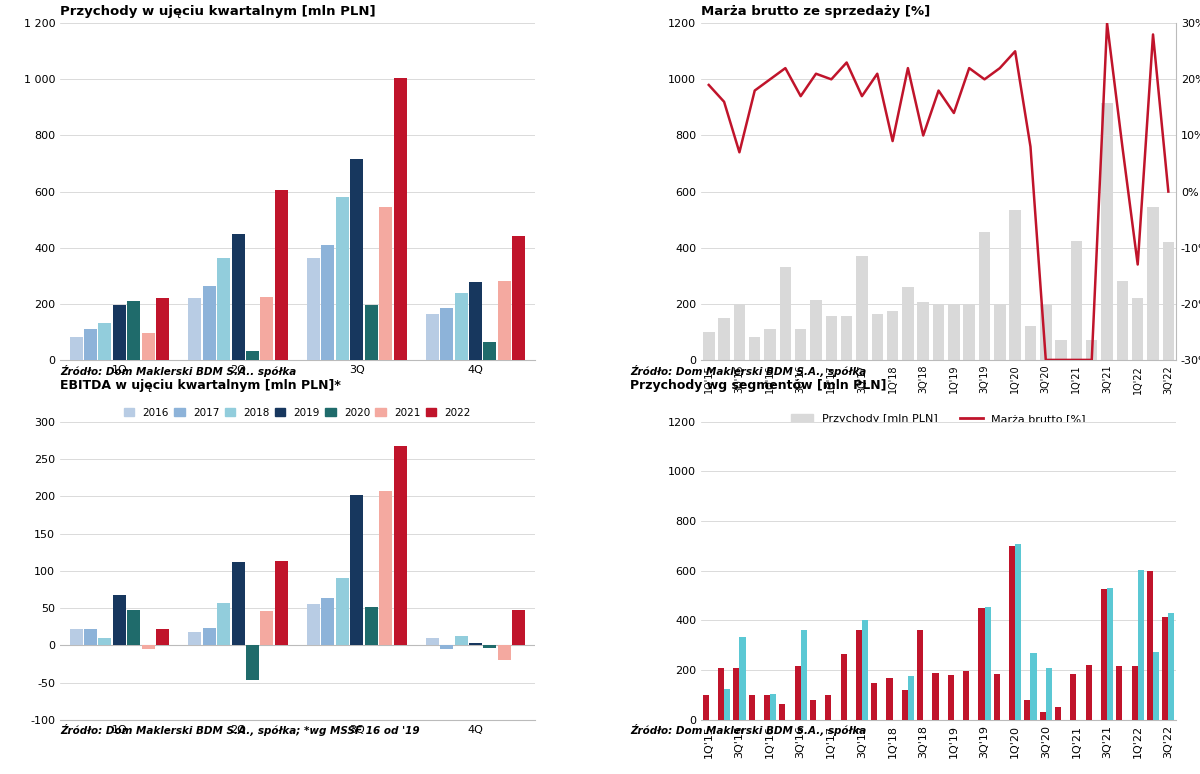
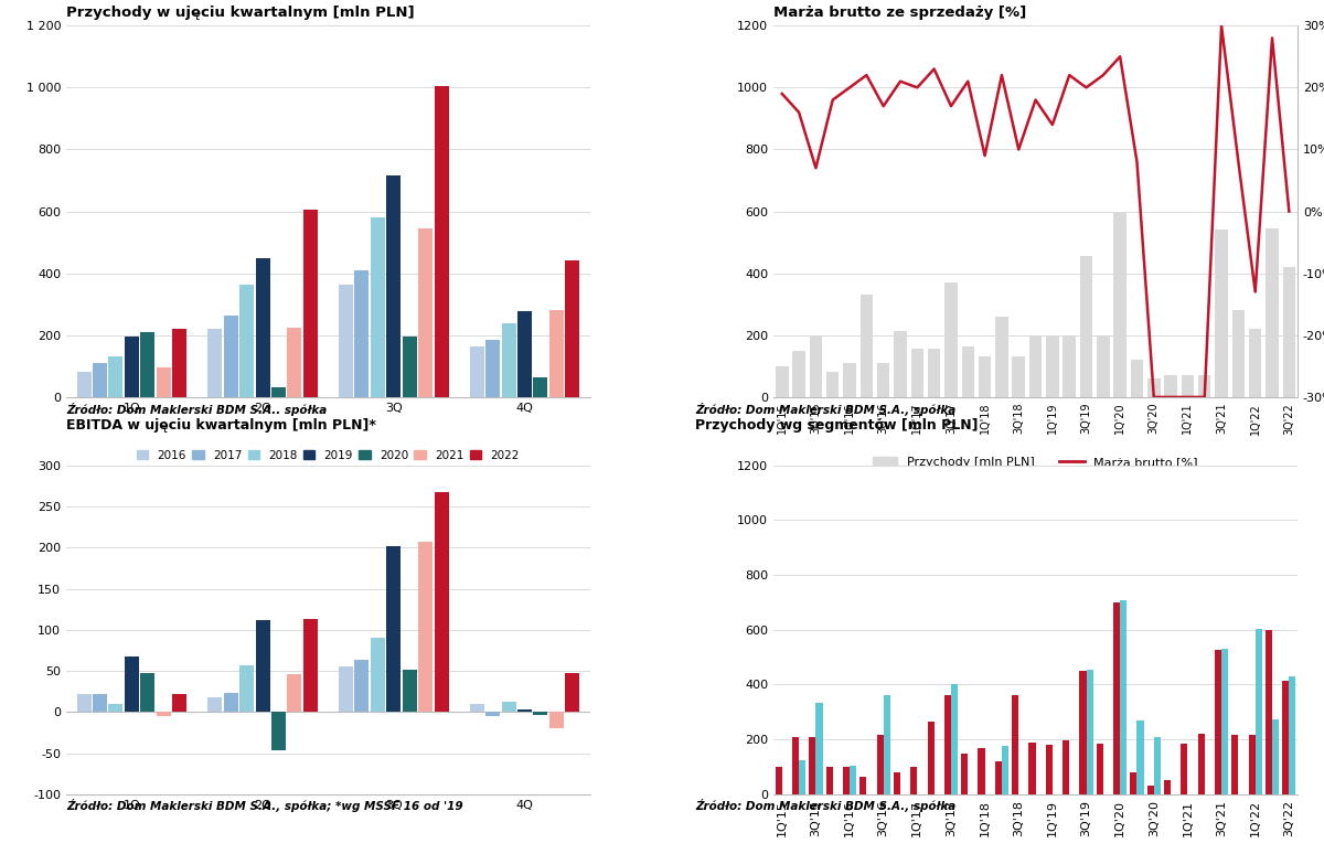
Marża brutto ze sprzedaży [%]/Przychody [mln PLN]/1Q'18: 175 -> 130
Marża brutto ze sprzedaży [%]/Przychody [mln PLN]/3Q'18: 205 -> 130
Marża brutto ze sprzedaży [%]/Przychody [mln PLN]/1Q'20: 535 -> 595
Marża brutto ze sprzedaży [%]/Przychody [mln PLN]/3Q'20: 195 -> 60
Marża brutto ze sprzedaży [%]/Przychody [mln PLN]/1Q'21: 425 -> 70
Marża brutto ze sprzedaży [%]/Przychody [mln PLN]/3Q'21: 915 -> 540
